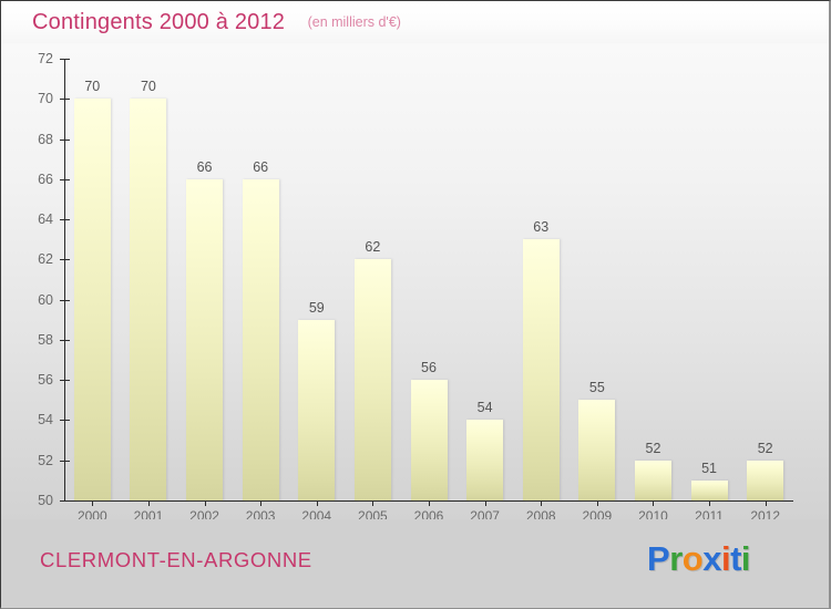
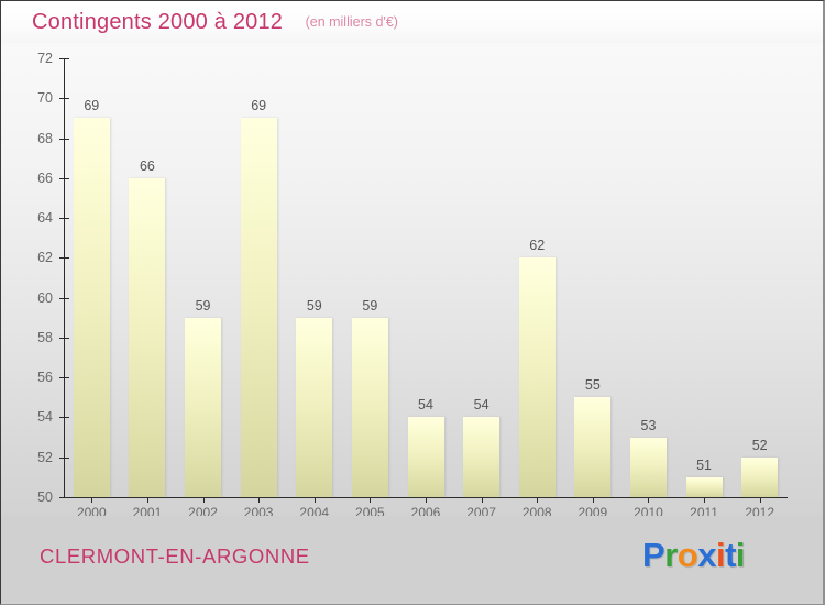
2000: 70 -> 69
2001: 70 -> 66
2002: 66 -> 59
2003: 66 -> 69
2005: 62 -> 59
2006: 56 -> 54
2008: 63 -> 62
2010: 52 -> 53
